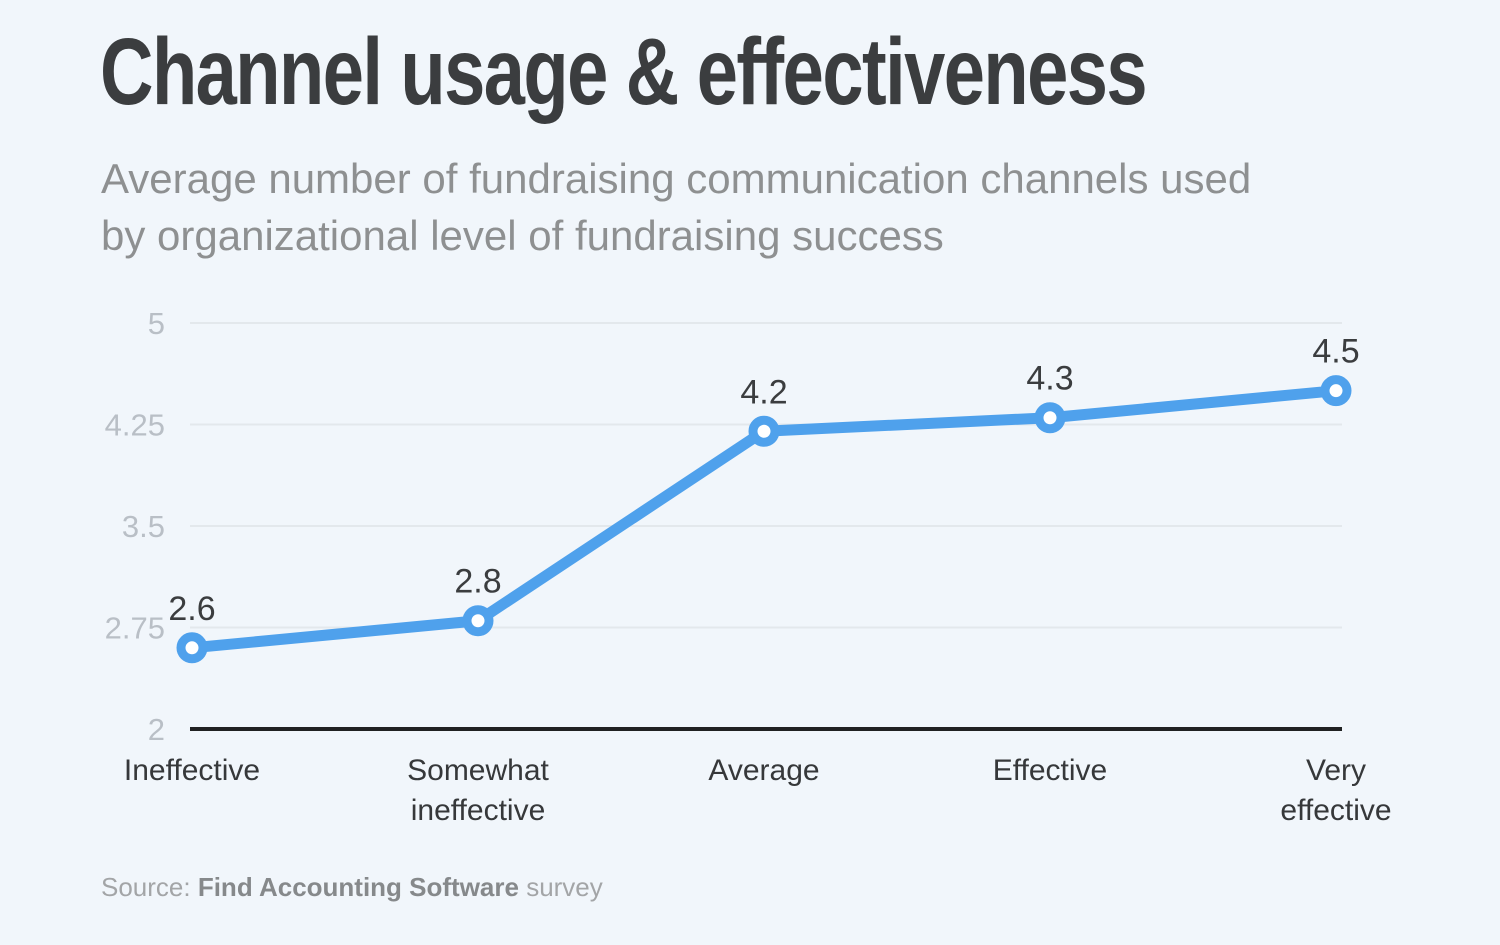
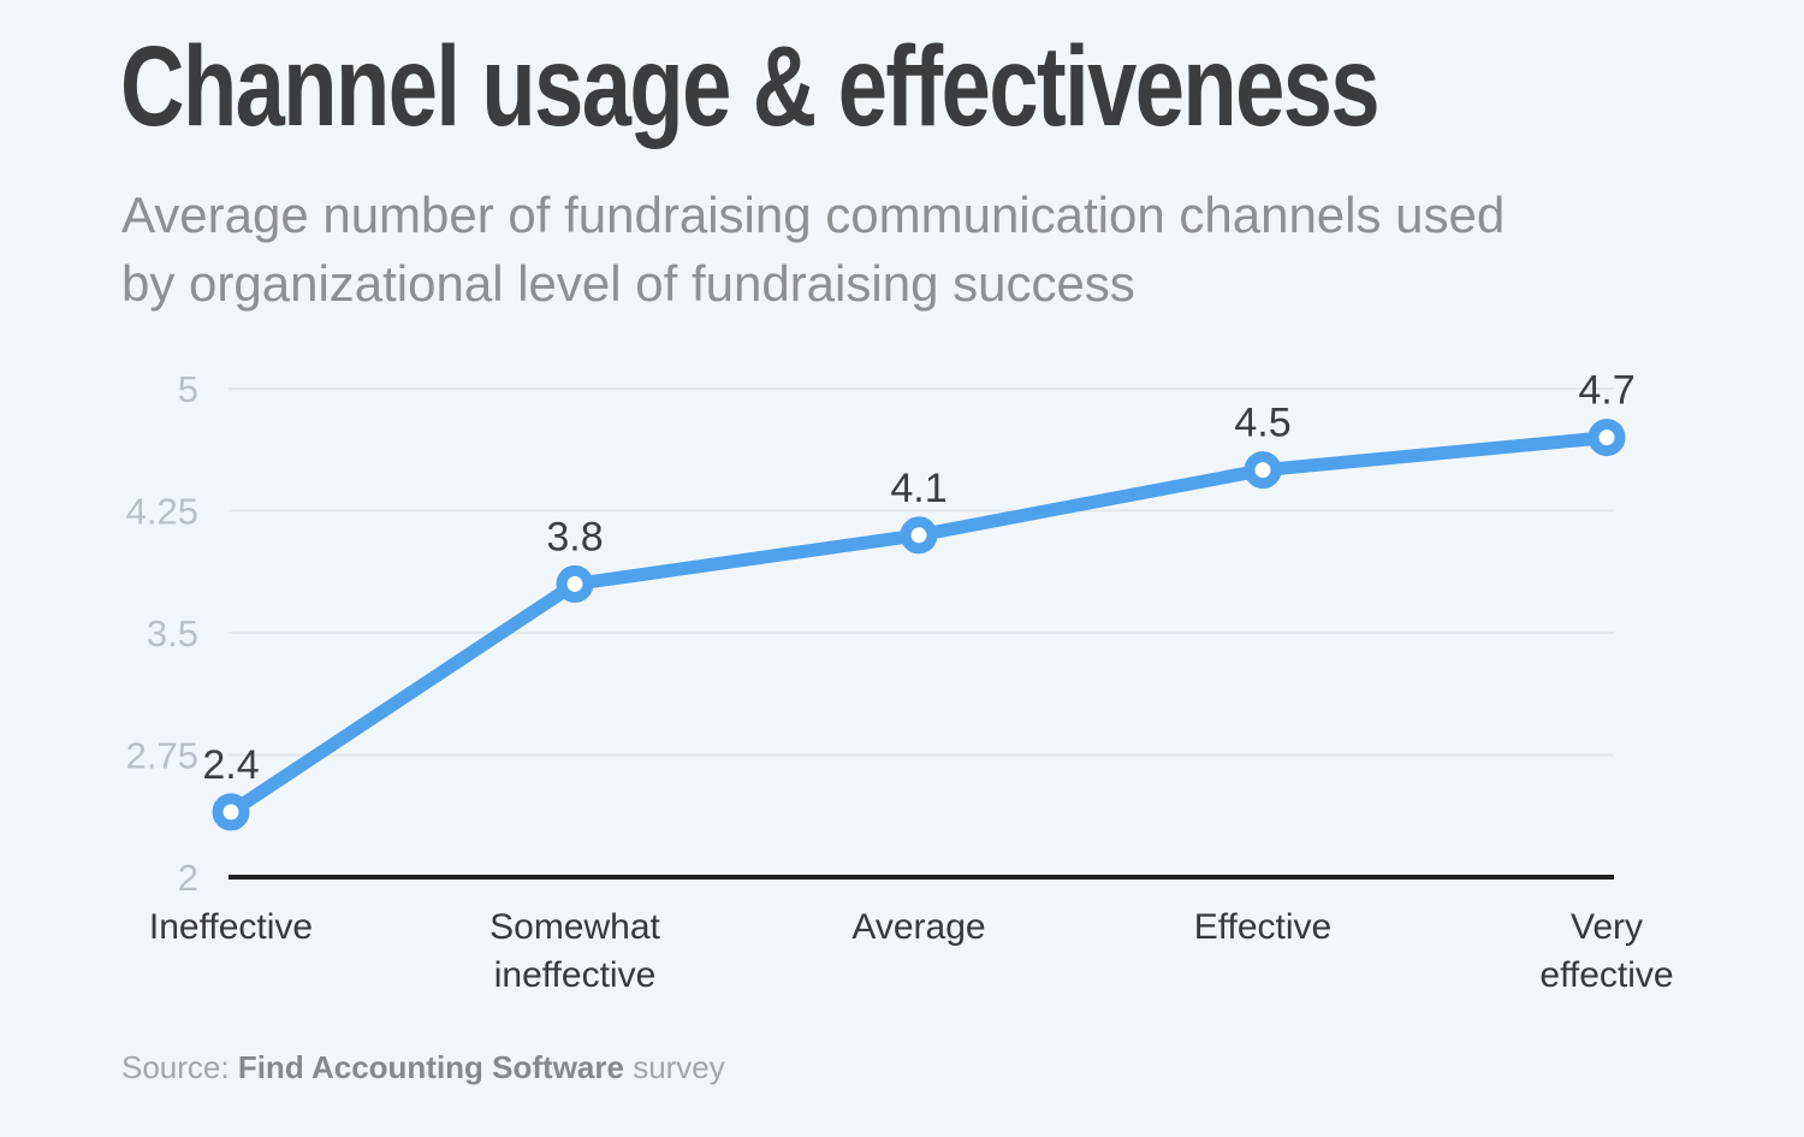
Ineffective: 2.6 -> 2.4
Somewhat ineffective: 2.8 -> 3.8
Average: 4.2 -> 4.1
Effective: 4.3 -> 4.5
Very effective: 4.5 -> 4.7
